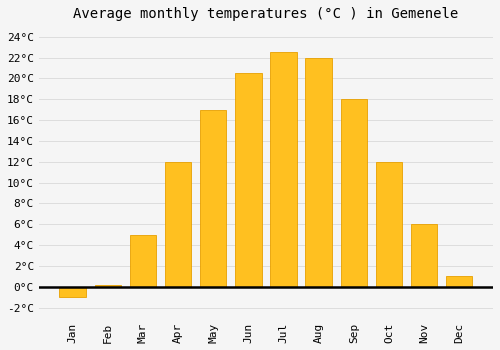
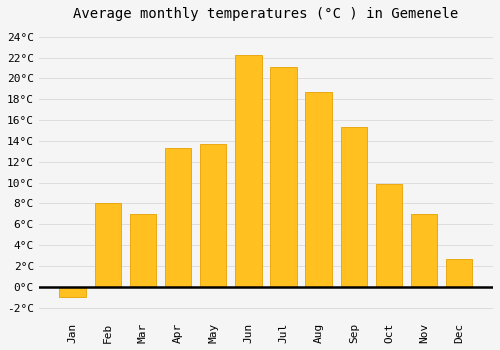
Feb: 0.2°C -> 8.0°C
Mar: 5.0°C -> 7.0°C
Apr: 12.0°C -> 13.3°C
May: 17.0°C -> 13.7°C
Jun: 20.5°C -> 22.2°C
Jul: 22.5°C -> 21.1°C
Aug: 22.0°C -> 18.7°C
Sep: 18.0°C -> 15.3°C
Oct: 12.0°C -> 9.9°C
Nov: 6.0°C -> 7.0°C
Dec: 1.0°C -> 2.7°C
